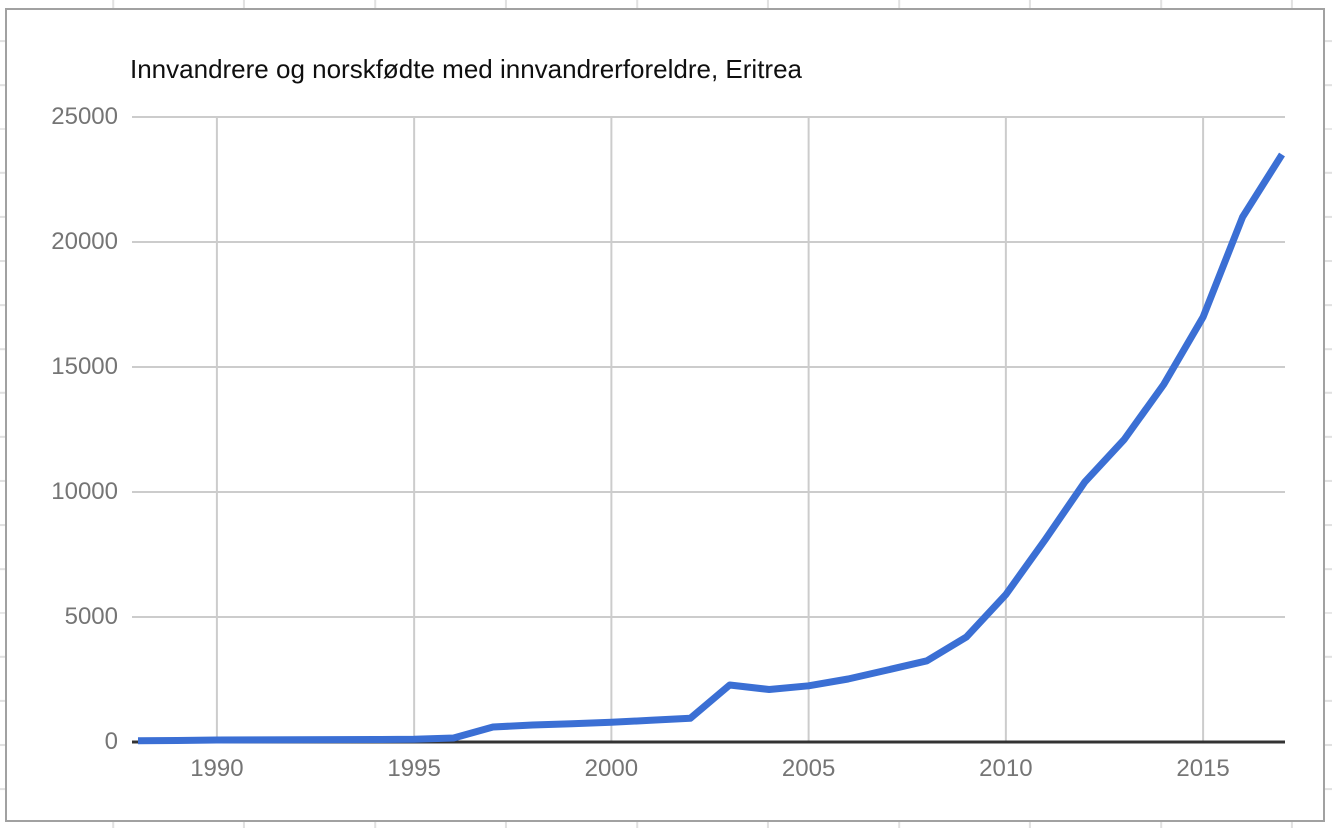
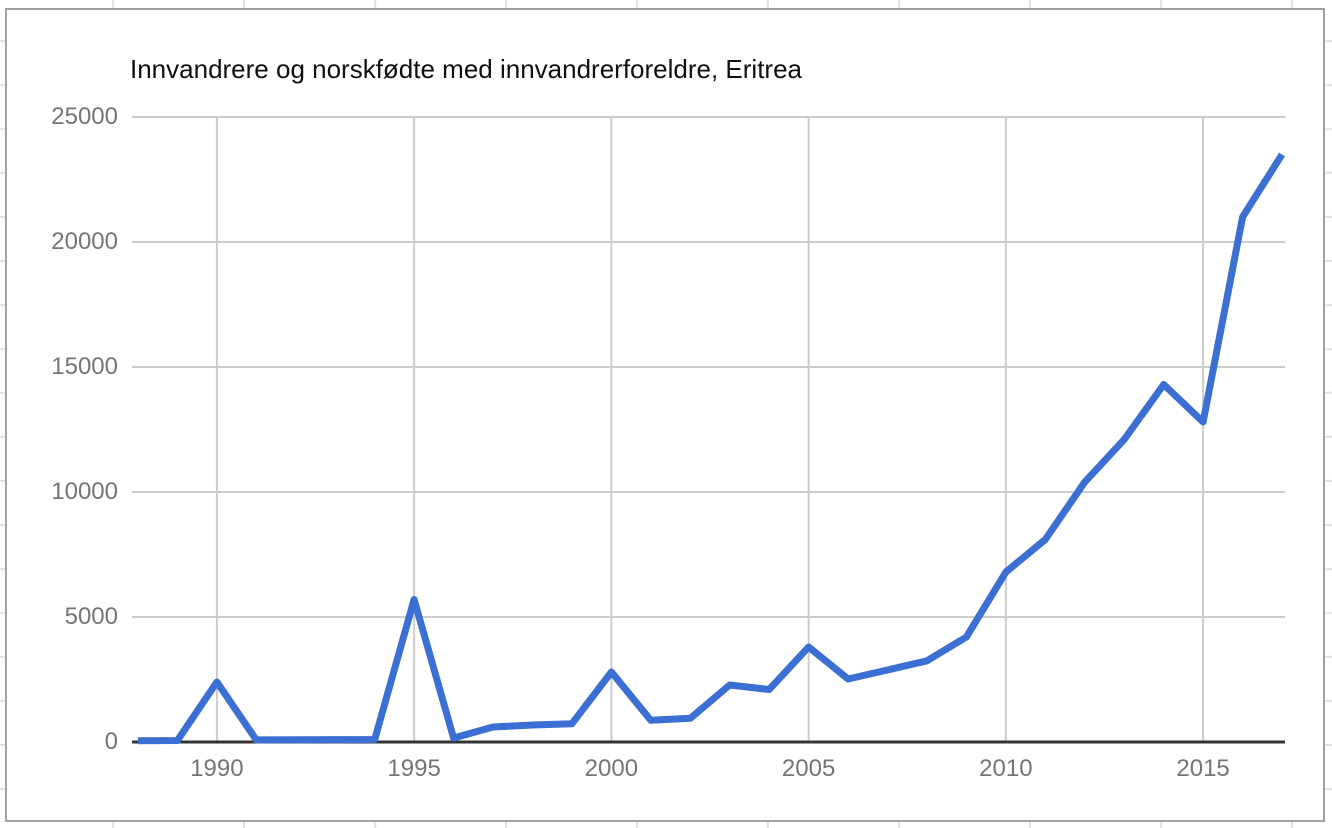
1990: 100 -> 2400
1995: 100 -> 5700
2000: 800 -> 2800
2005: 2200 -> 3800
2010: 5900 -> 6800
2015: 17000 -> 12800
